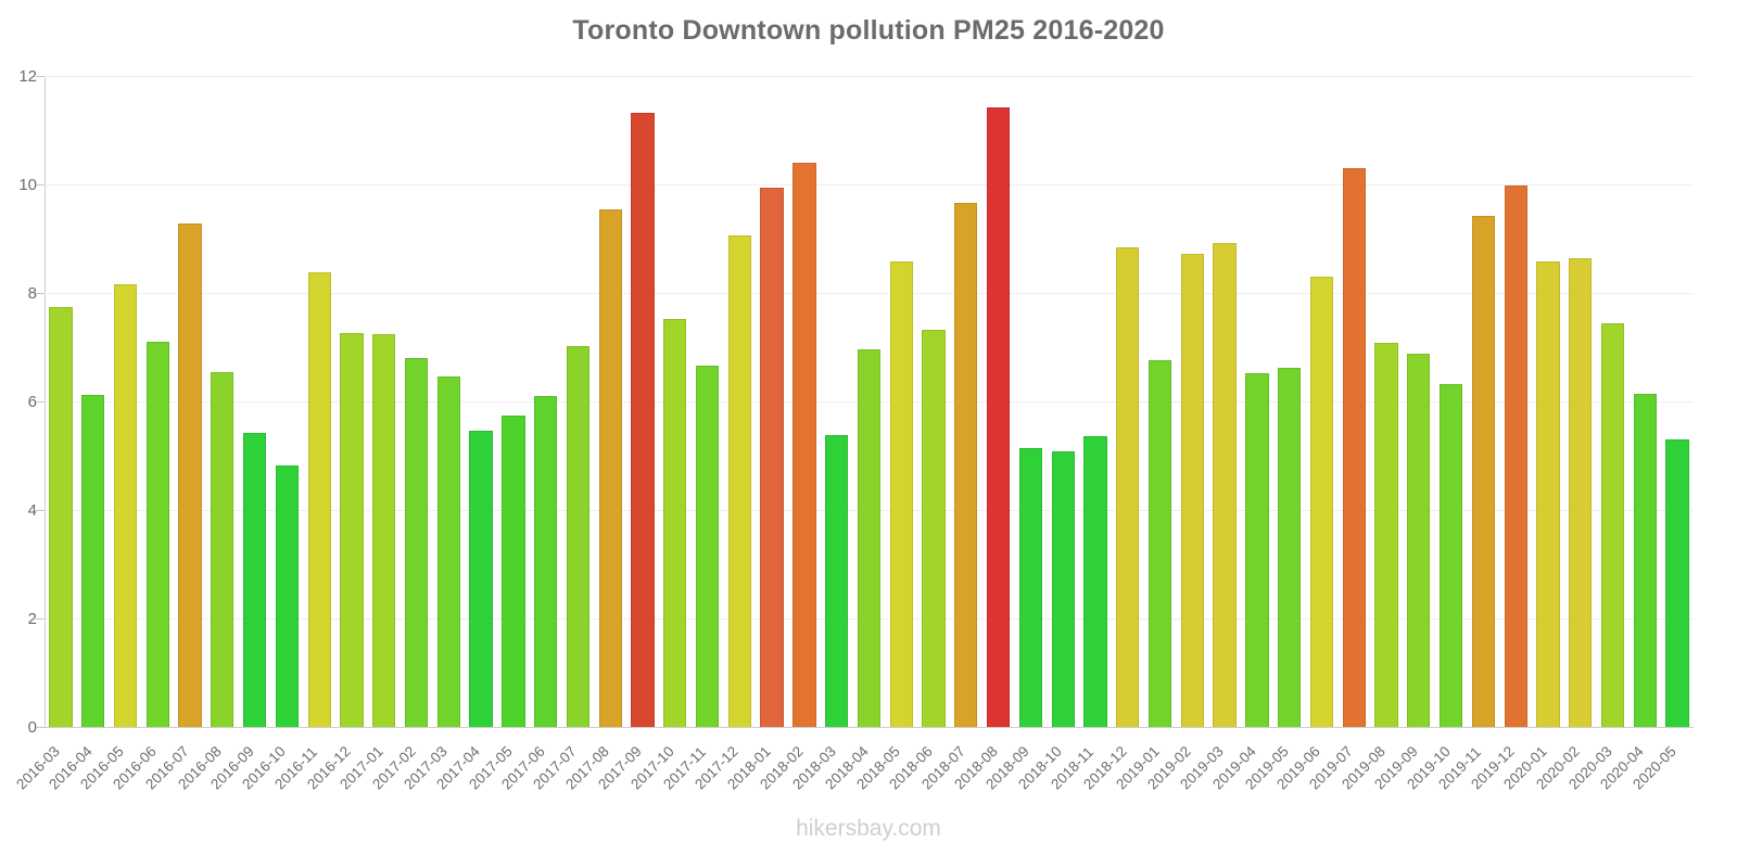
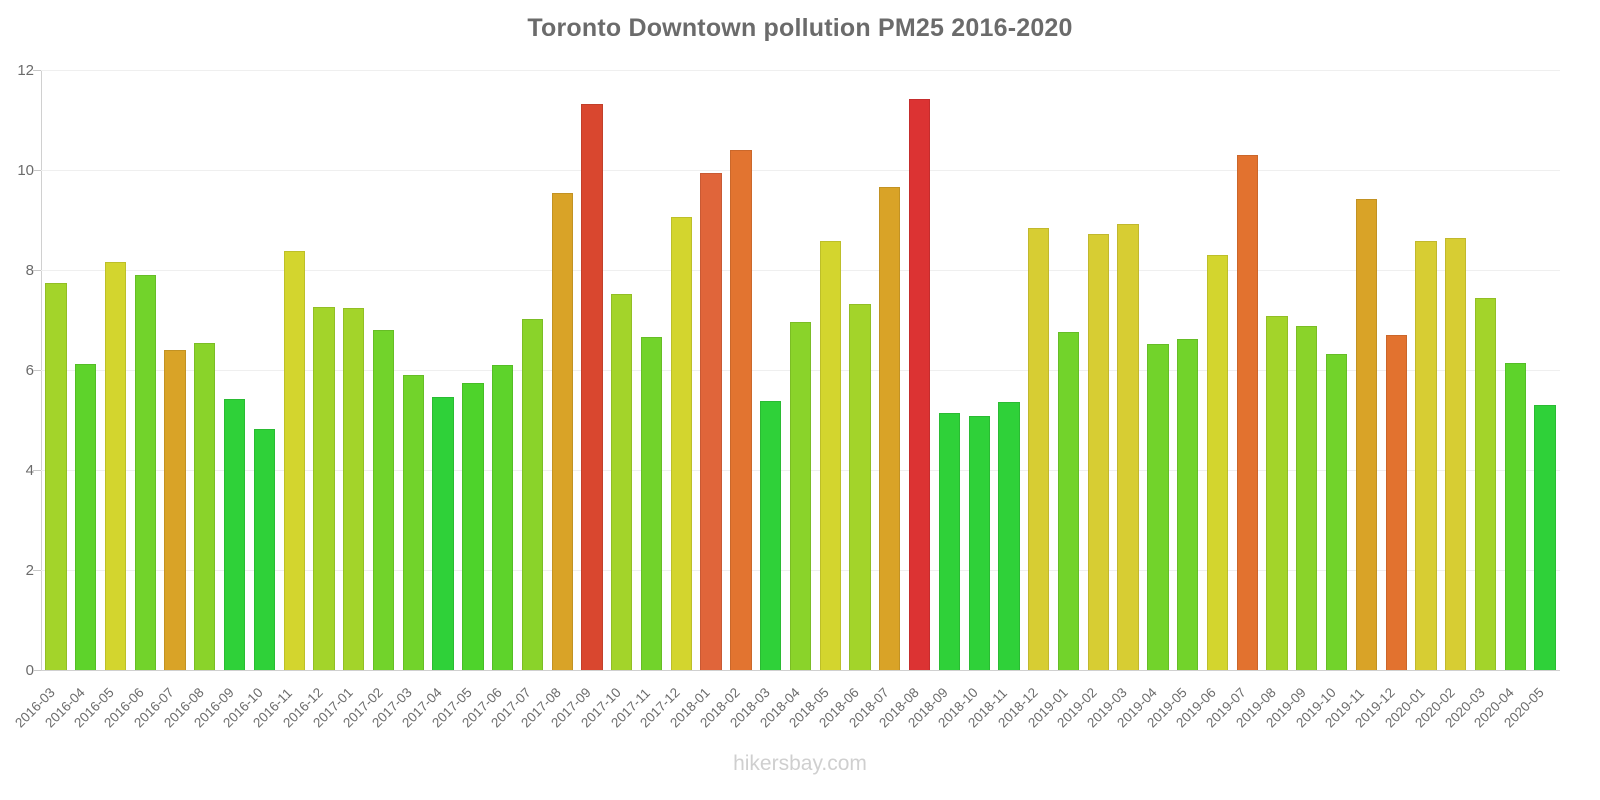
2016-06: 7.1 -> 7.9
2016-07: 9.3 -> 6.4
2017-03: 6.5 -> 5.9
2019-12: 10.0 -> 6.7
